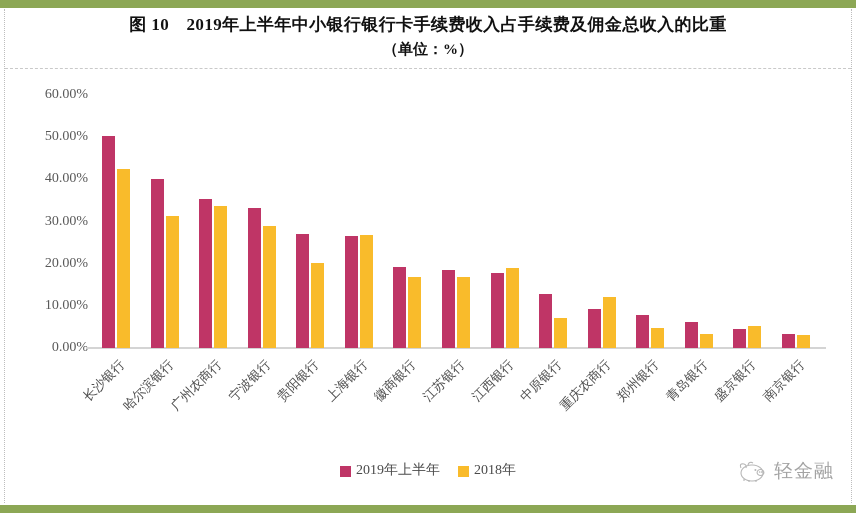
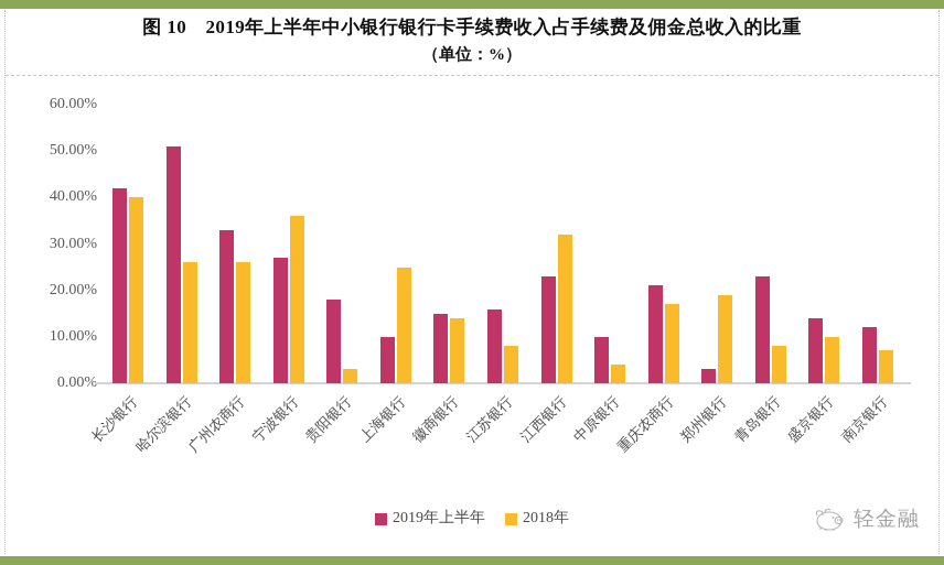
2019年上半年/长沙银行: 50% -> 42%
2018年/长沙银行: 42% -> 40%
2019年上半年/哈尔滨银行: 40% -> 51%
2018年/哈尔滨银行: 31% -> 26%
2019年上半年/广州农商行: 35% -> 33%
2018年/广州农商行: 34% -> 26%
2019年上半年/宁波银行: 33% -> 27%
2018年/宁波银行: 29% -> 36%
2019年上半年/贵阳银行: 27% -> 18%
2018年/贵阳银行: 20% -> 3%
2019年上半年/上海银行: 27% -> 10%
2018年/上海银行: 27% -> 25%
2019年上半年/徽商银行: 19% -> 15%
2018年/徽商银行: 17% -> 14%
2019年上半年/江苏银行: 18% -> 16%
2018年/江苏银行: 17% -> 8%
2019年上半年/江西银行: 18% -> 23%
2018年/江西银行: 19% -> 32%
2019年上半年/中原银行: 13% -> 10%
2018年/中原银行: 7% -> 4%
2019年上半年/重庆农商行: 9% -> 21%
2018年/重庆农商行: 12% -> 17%
2019年上半年/郑州银行: 8% -> 3%
2018年/郑州银行: 5% -> 19%
2019年上半年/青岛银行: 6% -> 23%
2018年/青岛银行: 3% -> 8%
2019年上半年/盛京银行: 4% -> 14%
2018年/盛京银行: 5% -> 10%
2019年上半年/南京银行: 3% -> 12%
2018年/南京银行: 3% -> 7%
